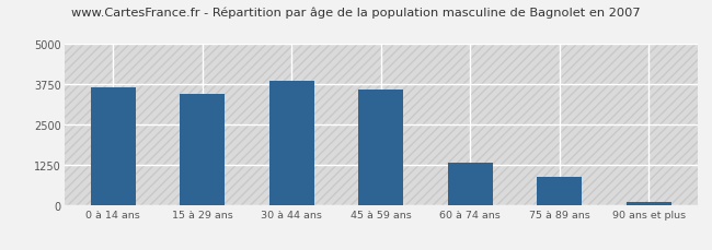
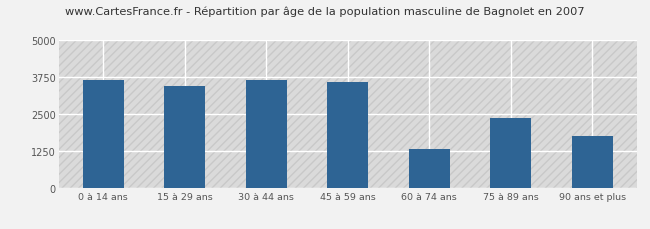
30 à 44 ans: 3850 -> 3650
75 à 89 ans: 870 -> 2350
90 ans et plus: 90 -> 1750
